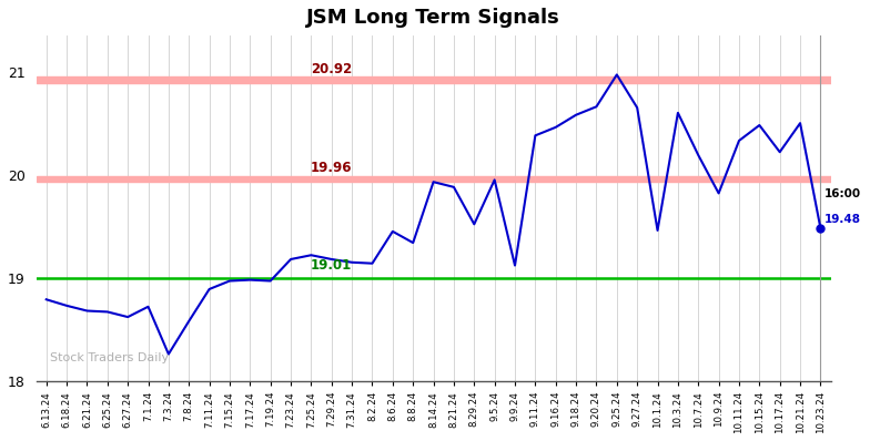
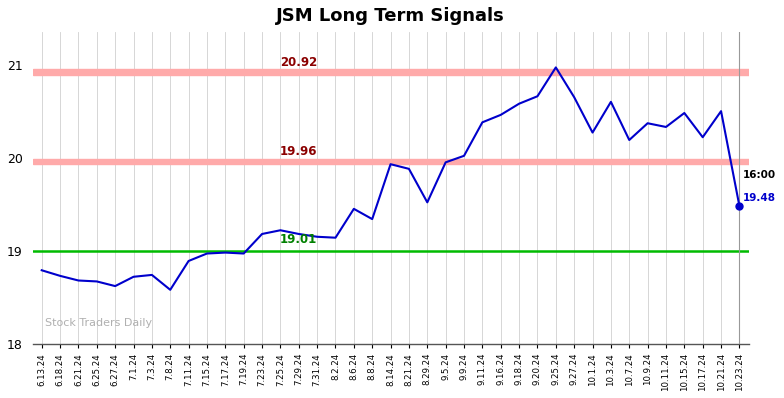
7.3.24: 18.26 -> 18.74
9.9.24: 19.12 -> 20.02
10.1.24: 19.46 -> 20.27
10.9.24: 19.82 -> 20.37
